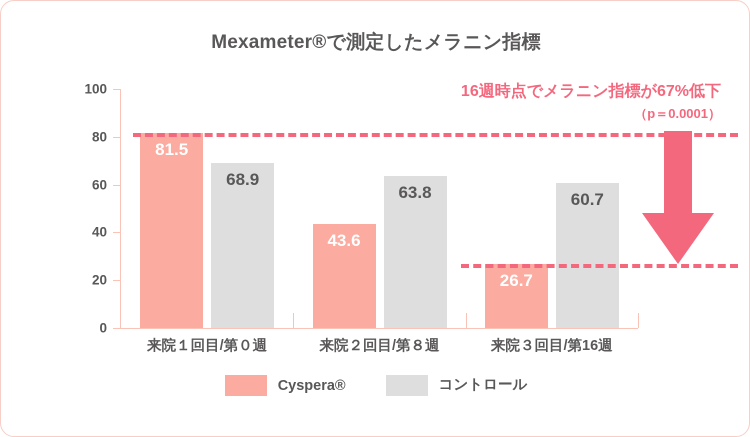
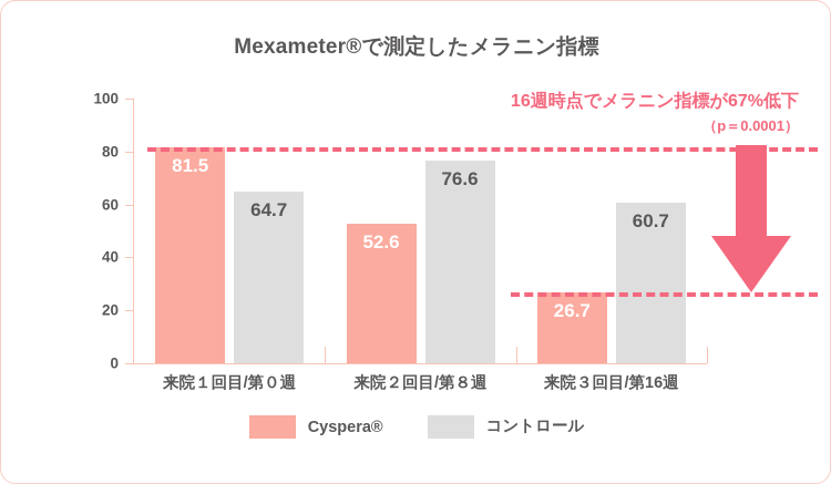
コントロール/来院１回目/第０週: 68.9 -> 64.7
Cyspera®/来院２回目/第８週: 43.6 -> 52.6
コントロール/来院２回目/第８週: 63.8 -> 76.6
